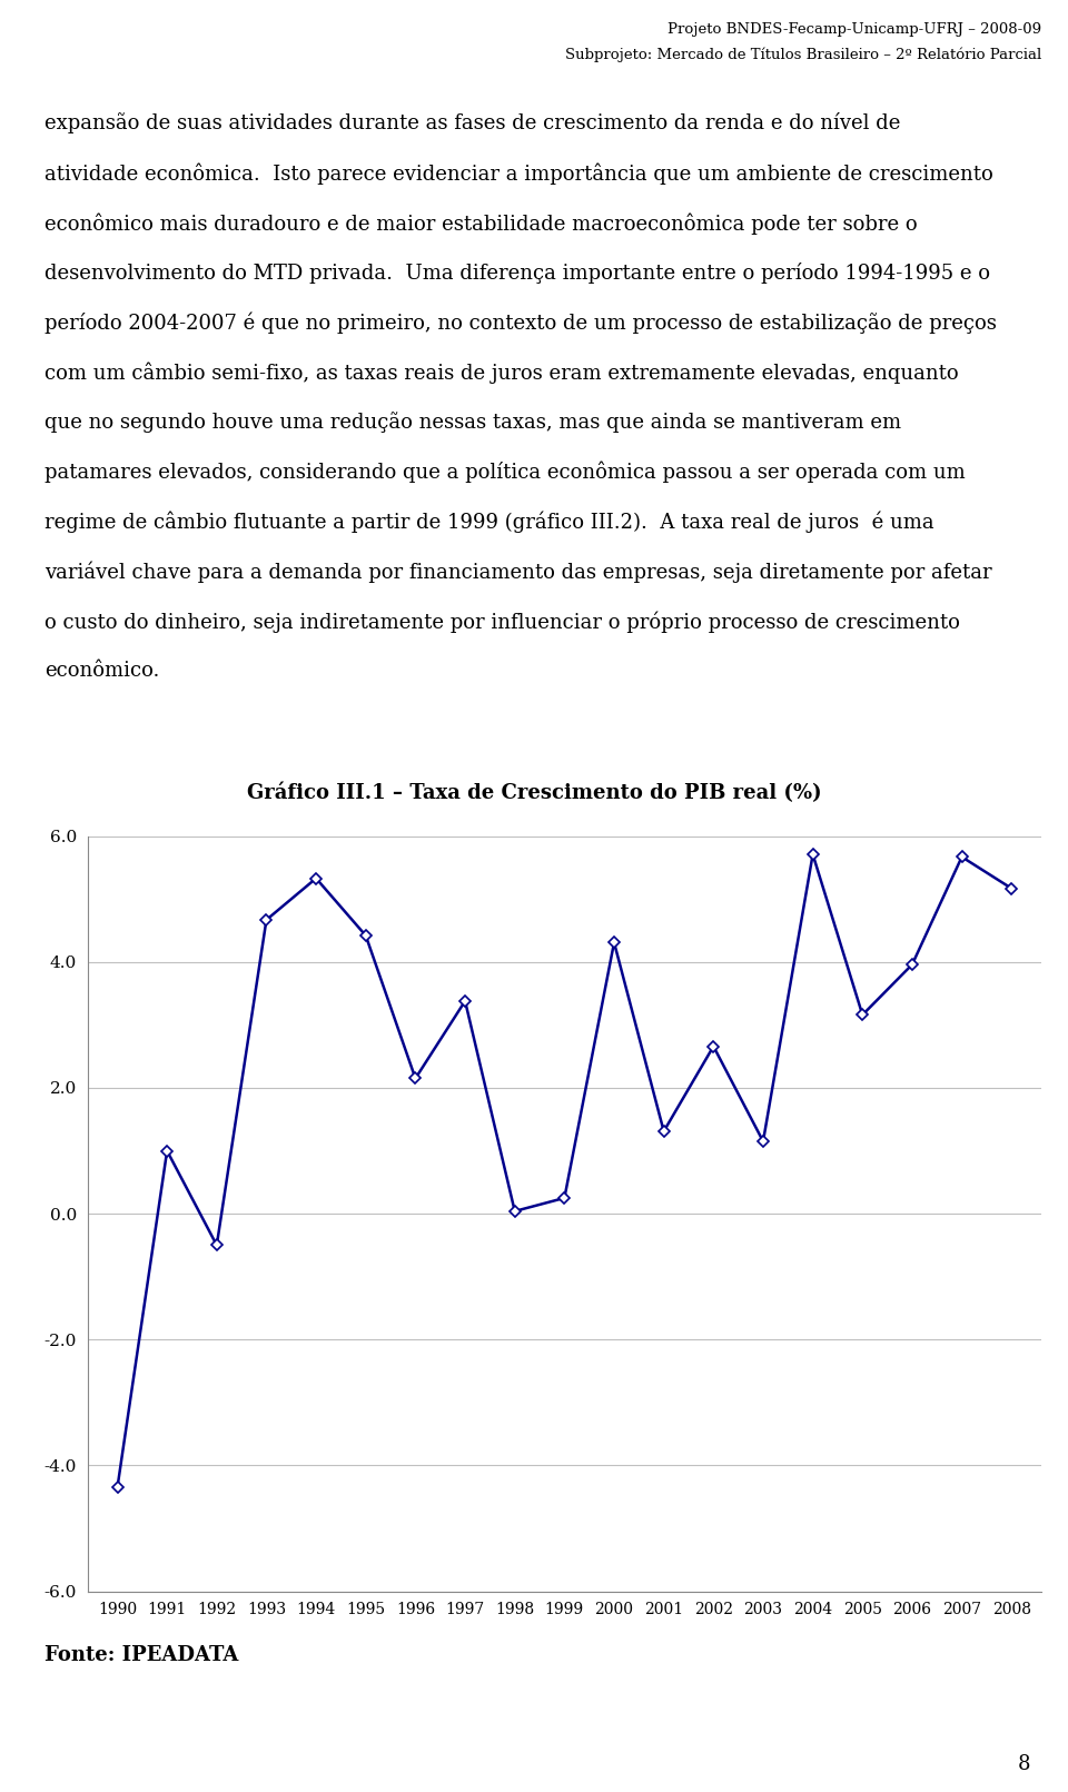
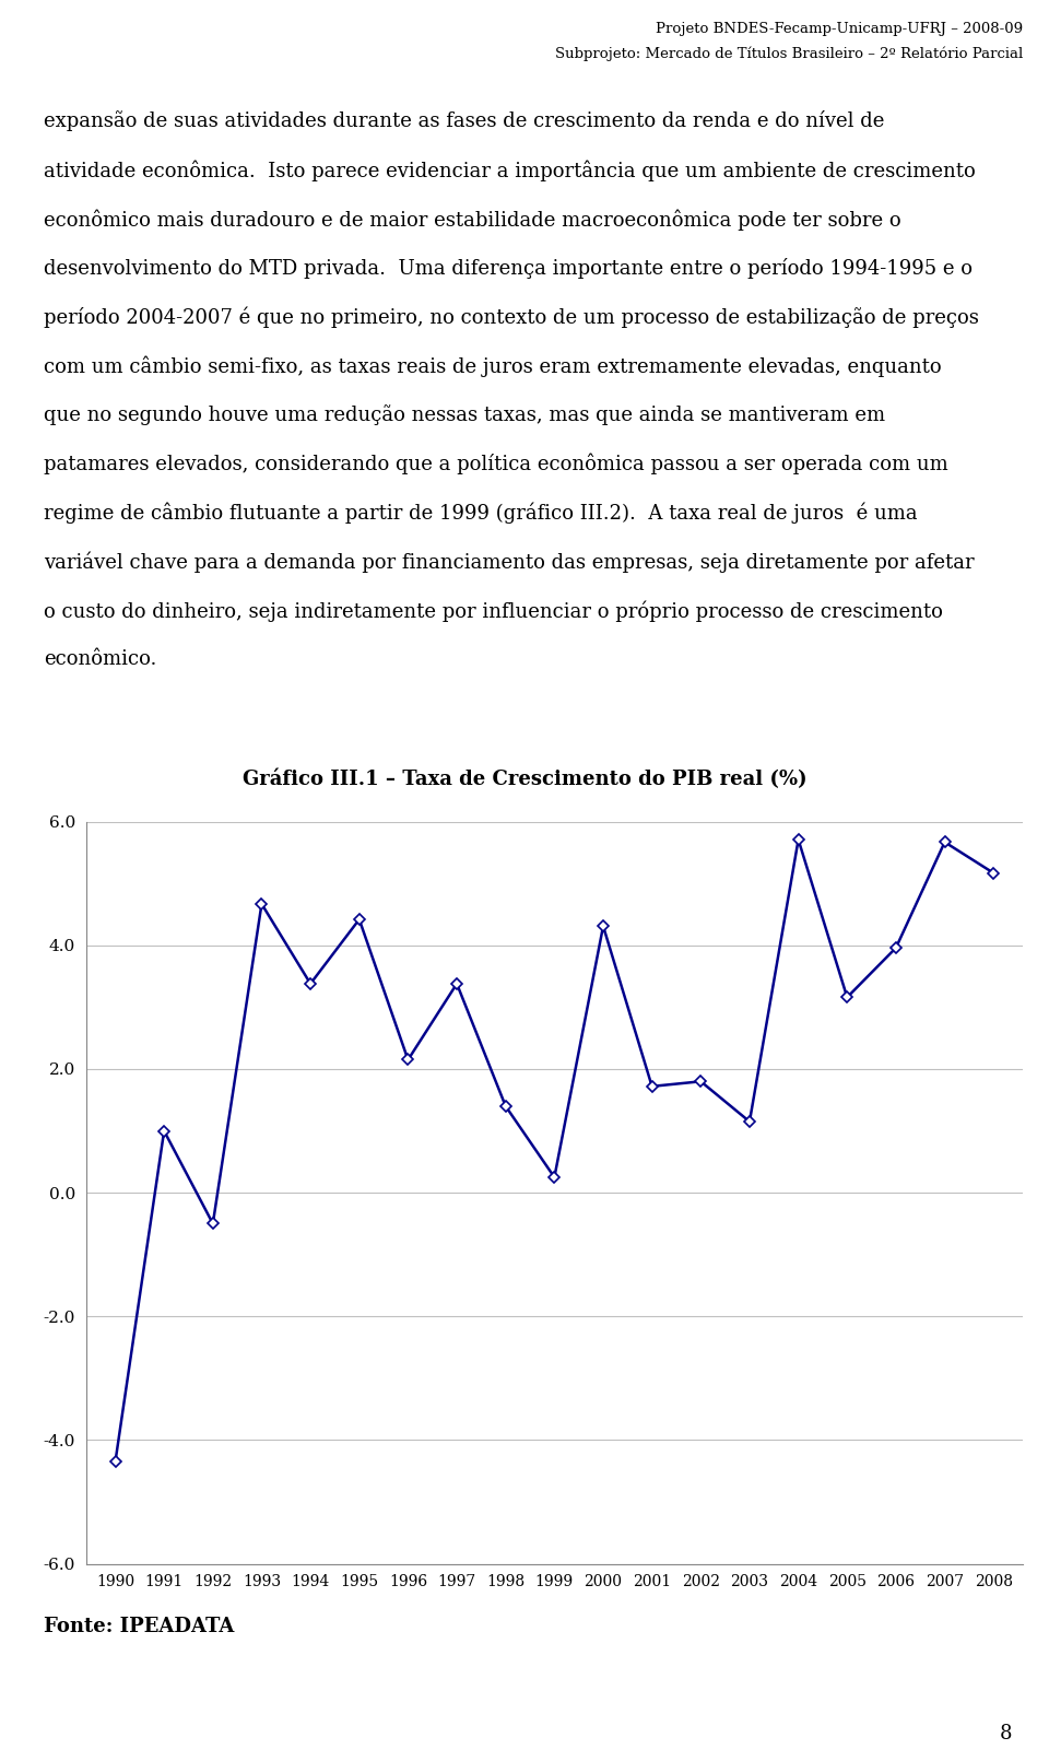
1994: 5.33 -> 3.38
1998: 0.04 -> 1.40
2001: 1.31 -> 1.72
2002: 2.66 -> 1.80
